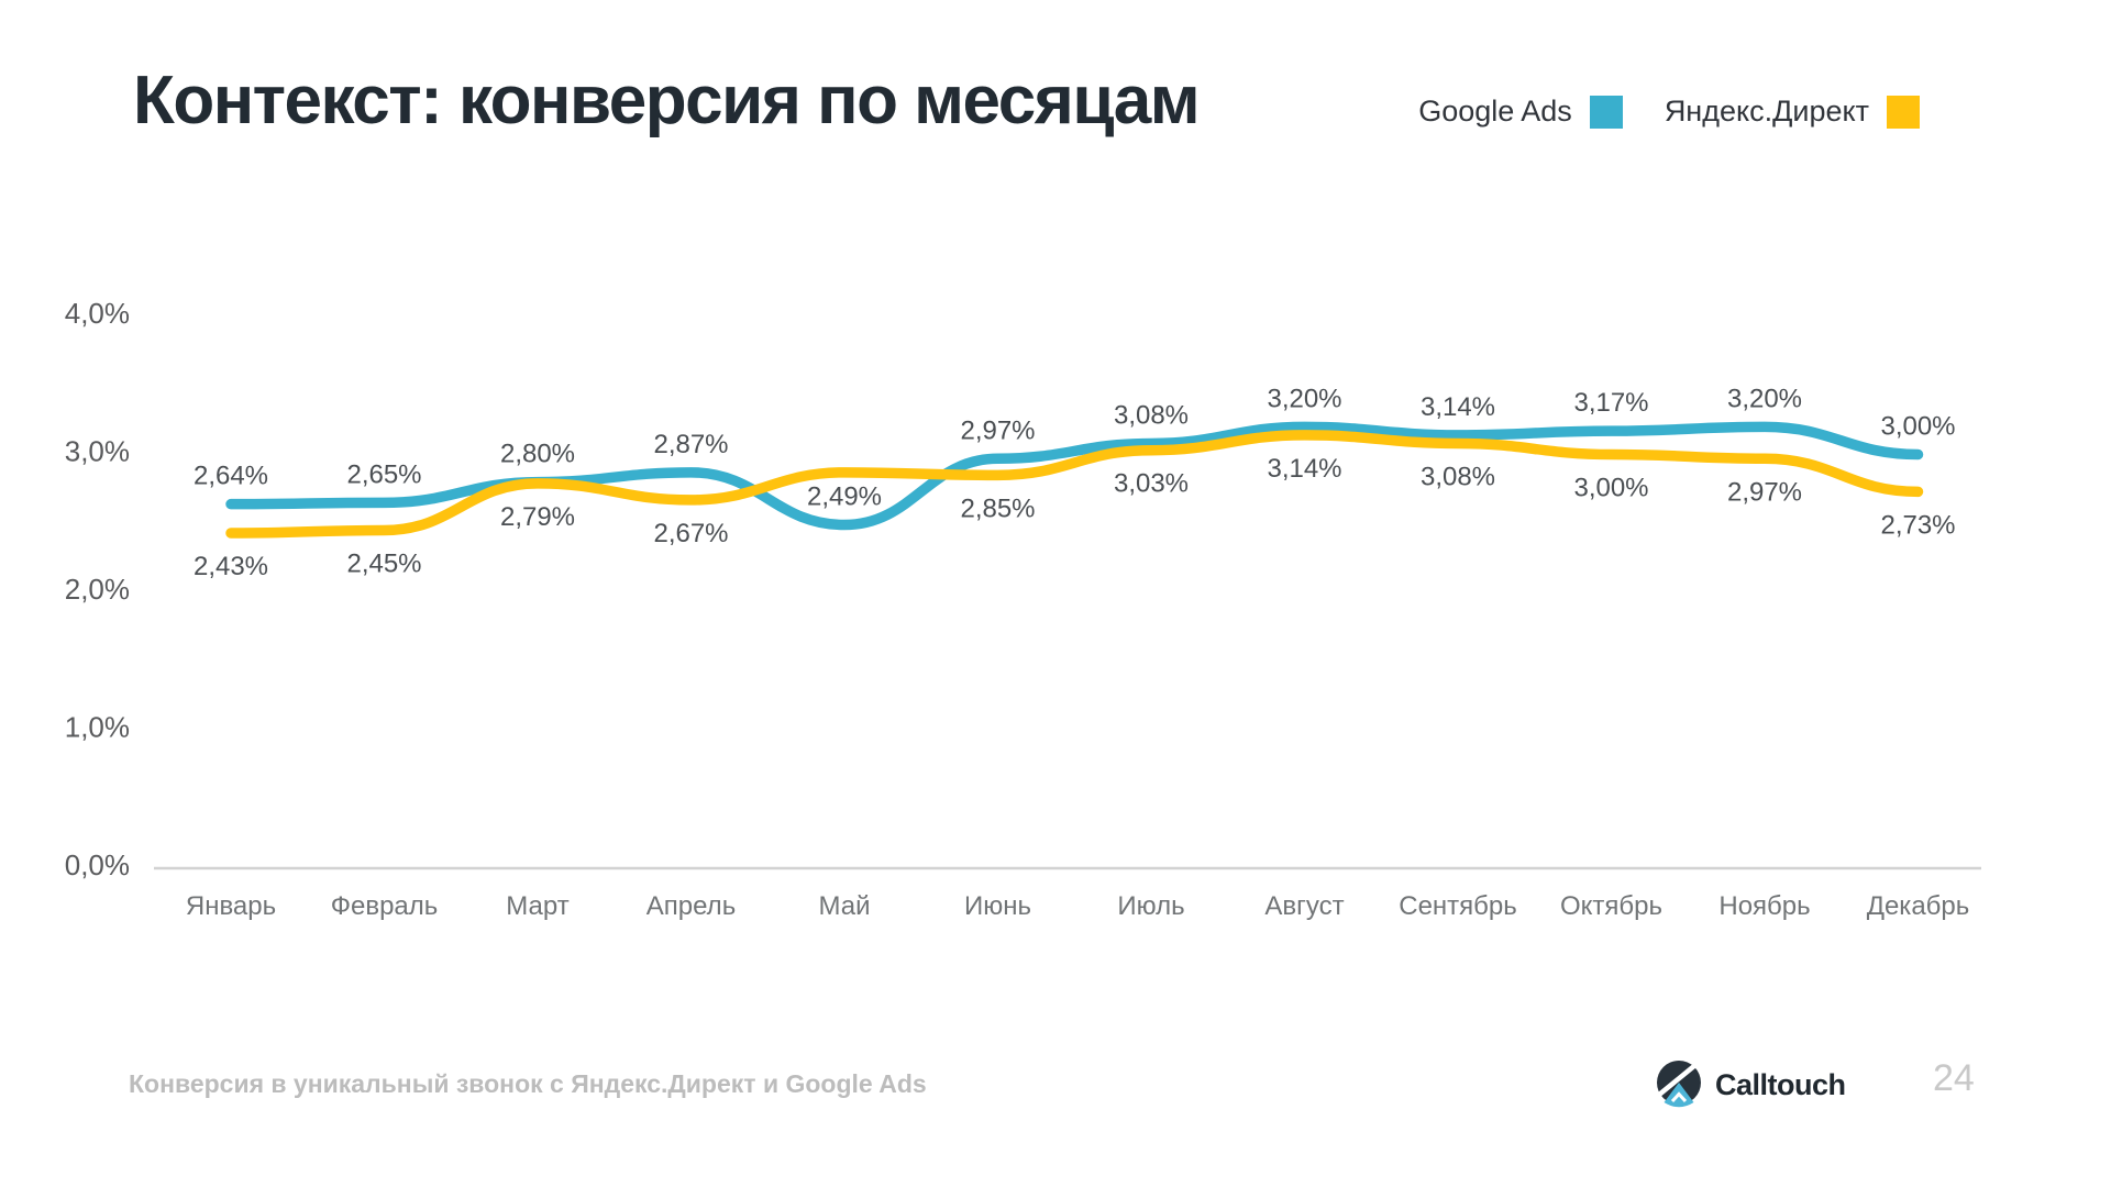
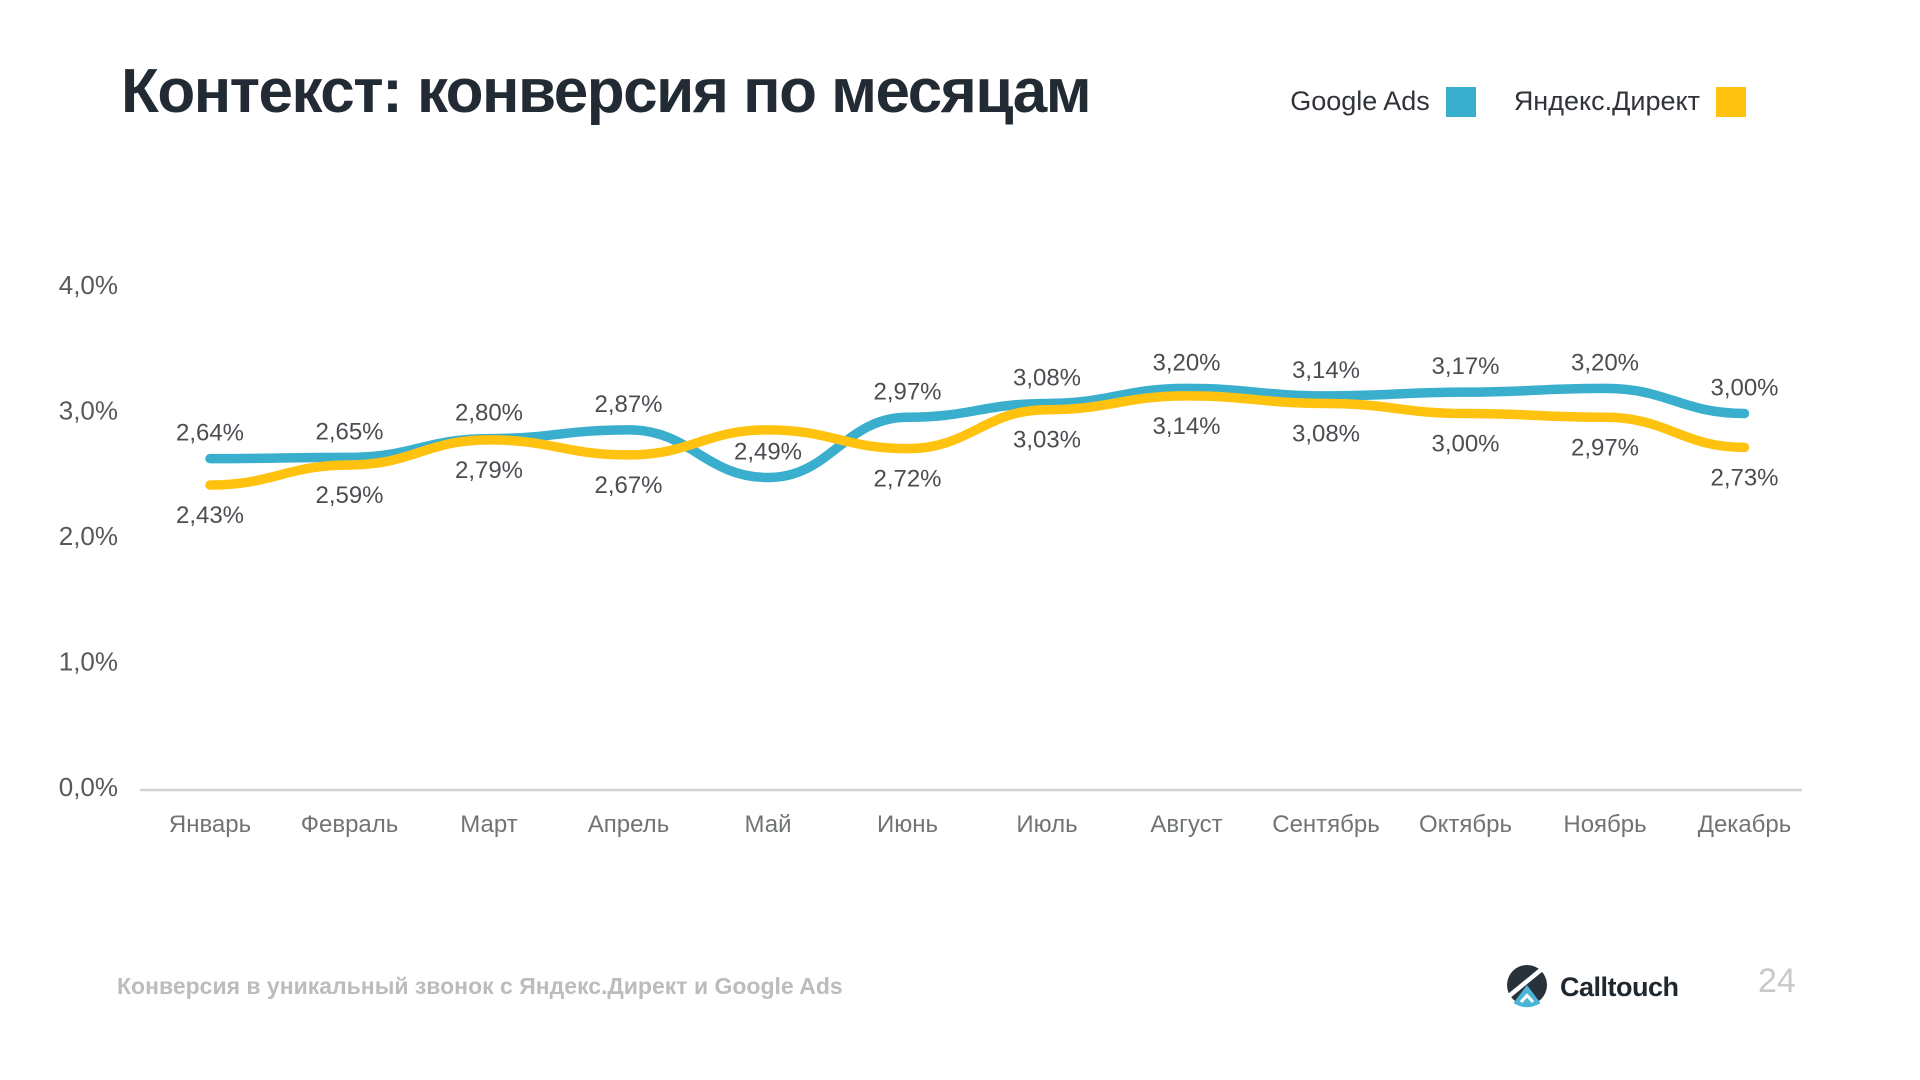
Яндекс.Директ/Февраль: 2,45% -> 2,59%
Яндекс.Директ/Июнь: 2,85% -> 2,72%
